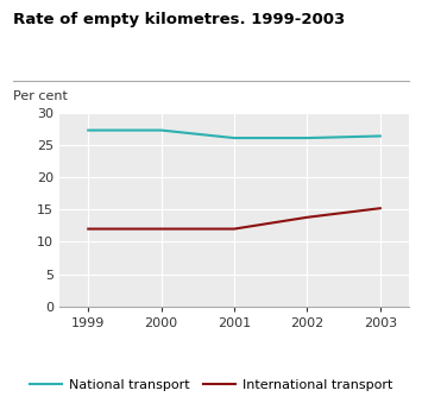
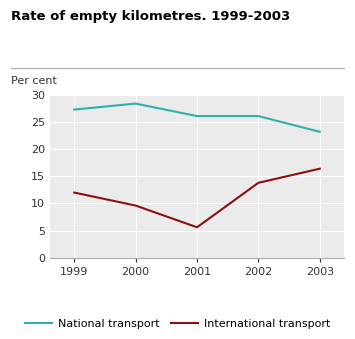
National transport/2000: 27.3 -> 28.4
International transport/2000: 12.0 -> 9.6
International transport/2001: 12.0 -> 5.6
National transport/2003: 26.4 -> 23.2
International transport/2003: 15.2 -> 16.4
